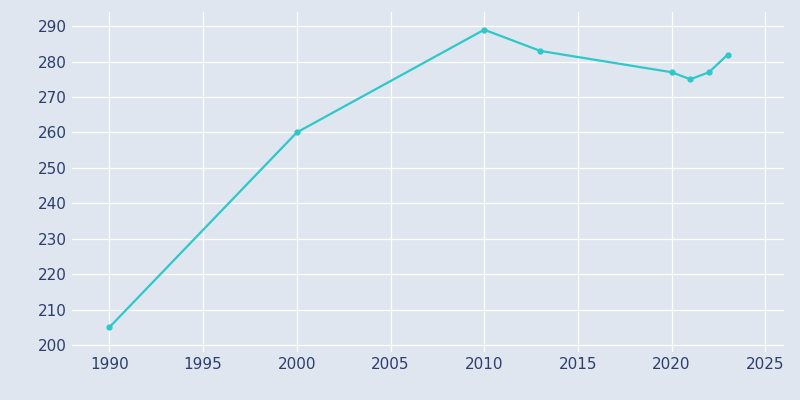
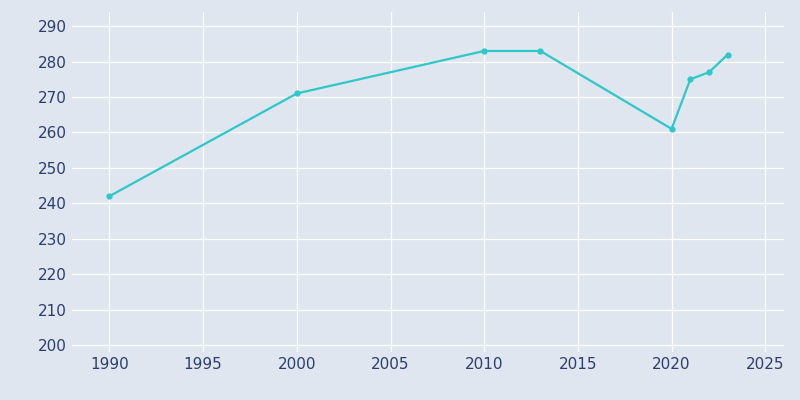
1990: 205 -> 242
2000: 260 -> 271
2010: 289 -> 283
2020: 277 -> 261
